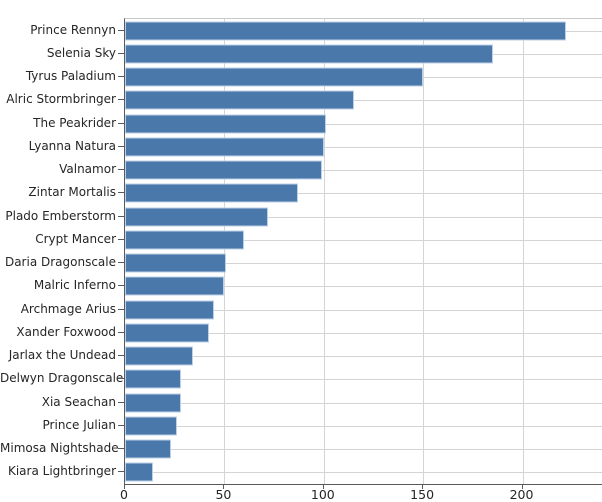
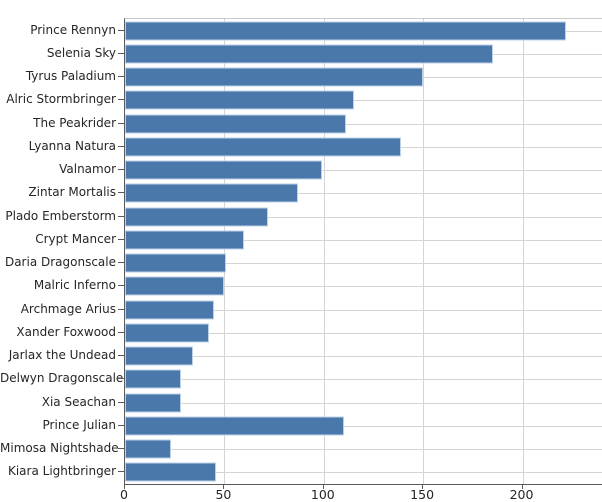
The Peakrider: 101 -> 111
Lyanna Natura: 100 -> 139
Prince Julian: 26 -> 110
Kiara Lightbringer: 14 -> 46
